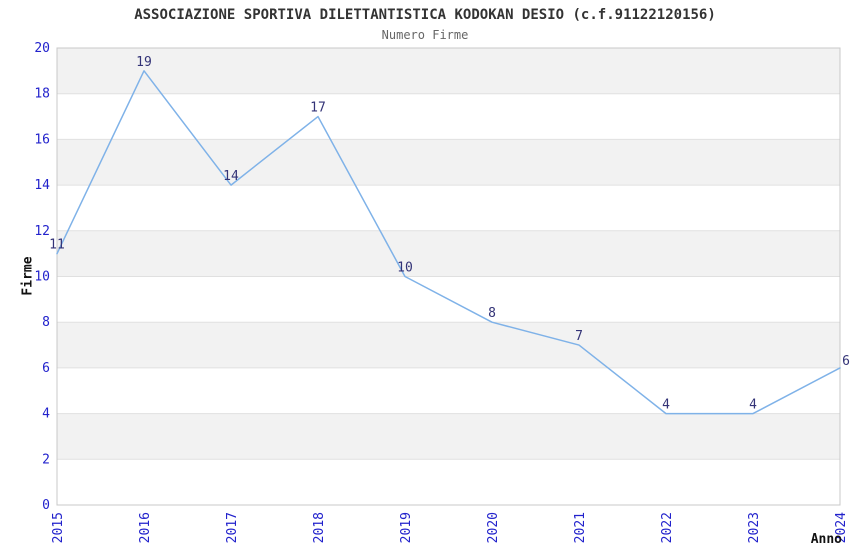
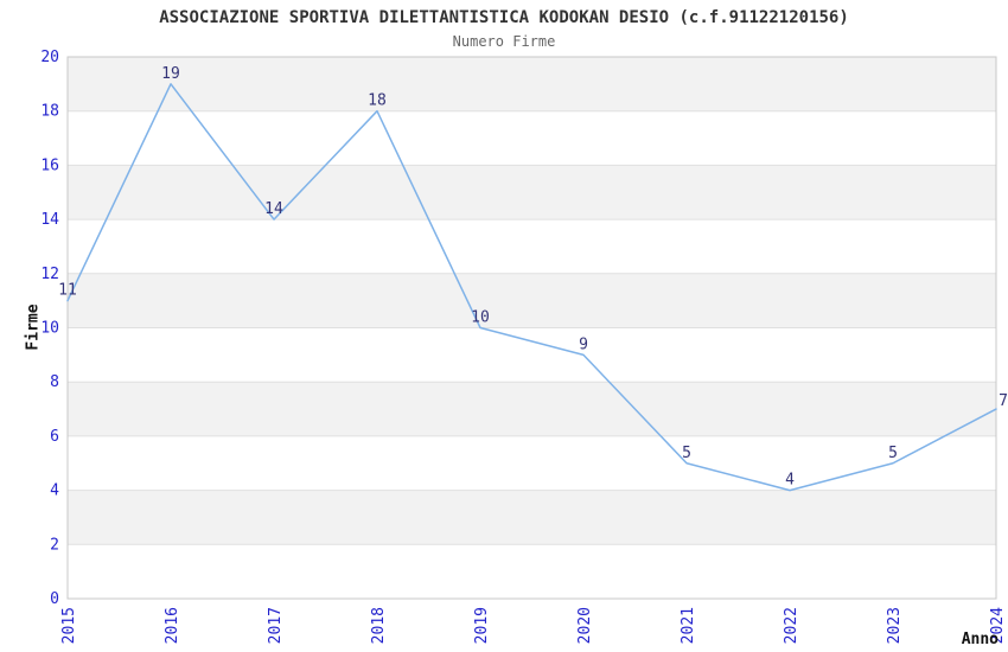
2018: 17 -> 18
2020: 8 -> 9
2021: 7 -> 5
2023: 4 -> 5
2024: 6 -> 7
